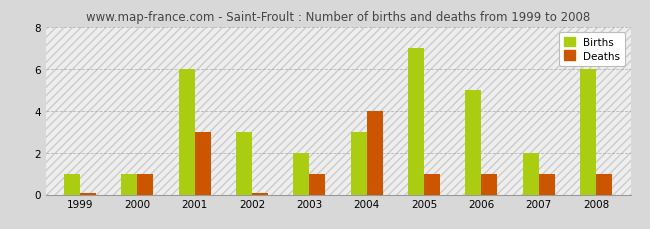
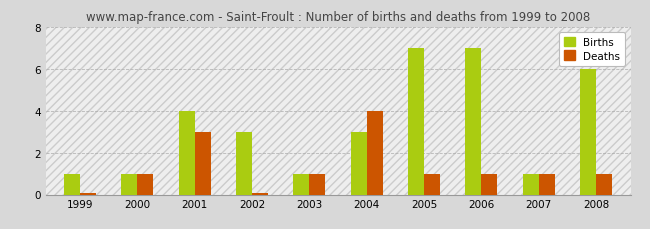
Births/2001: 6 -> 4
Births/2003: 2 -> 1
Births/2006: 5 -> 7
Births/2007: 2 -> 1
